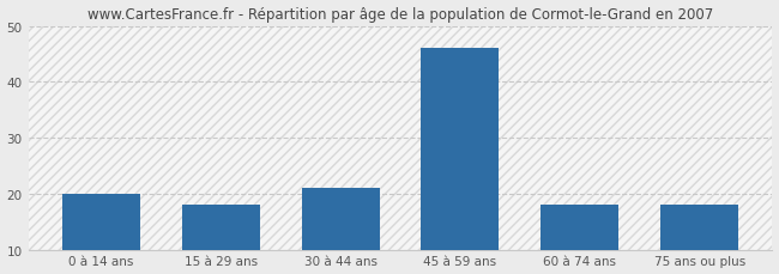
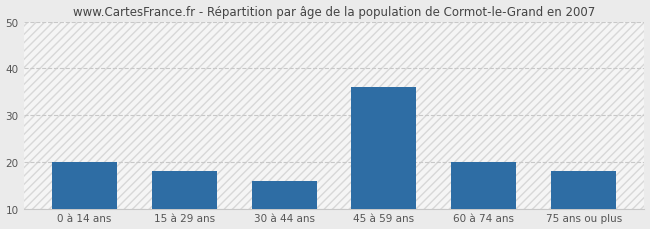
30 à 44 ans: 21 -> 16
45 à 59 ans: 46 -> 36
60 à 74 ans: 18 -> 20
